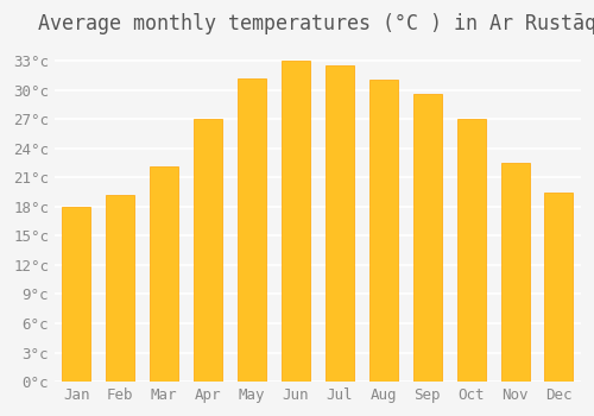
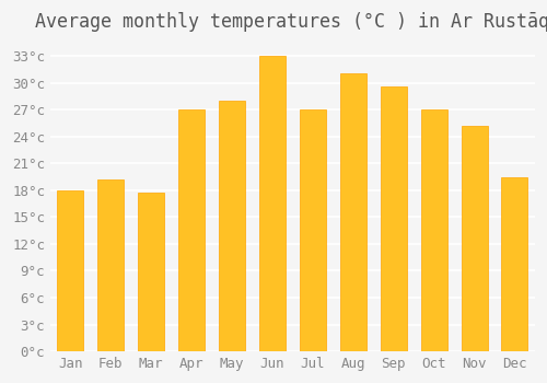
Mar: 22.2°c -> 17.8°c
May: 31.2°c -> 28.0°c
Jul: 32.6°c -> 27.0°c
Nov: 22.5°c -> 25.2°c
